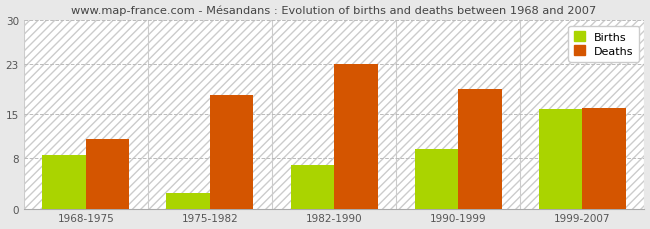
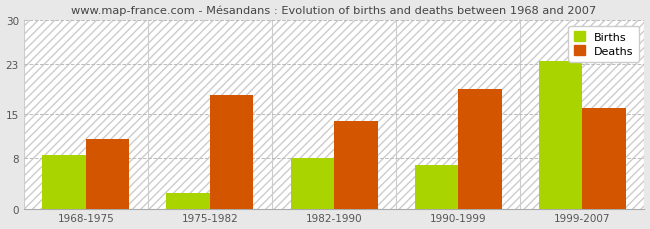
Births/1982-1990: 7.0 -> 8.0
Deaths/1982-1990: 23 -> 14
Births/1990-1999: 9.4 -> 7.0
Births/1999-2007: 15.8 -> 23.5
